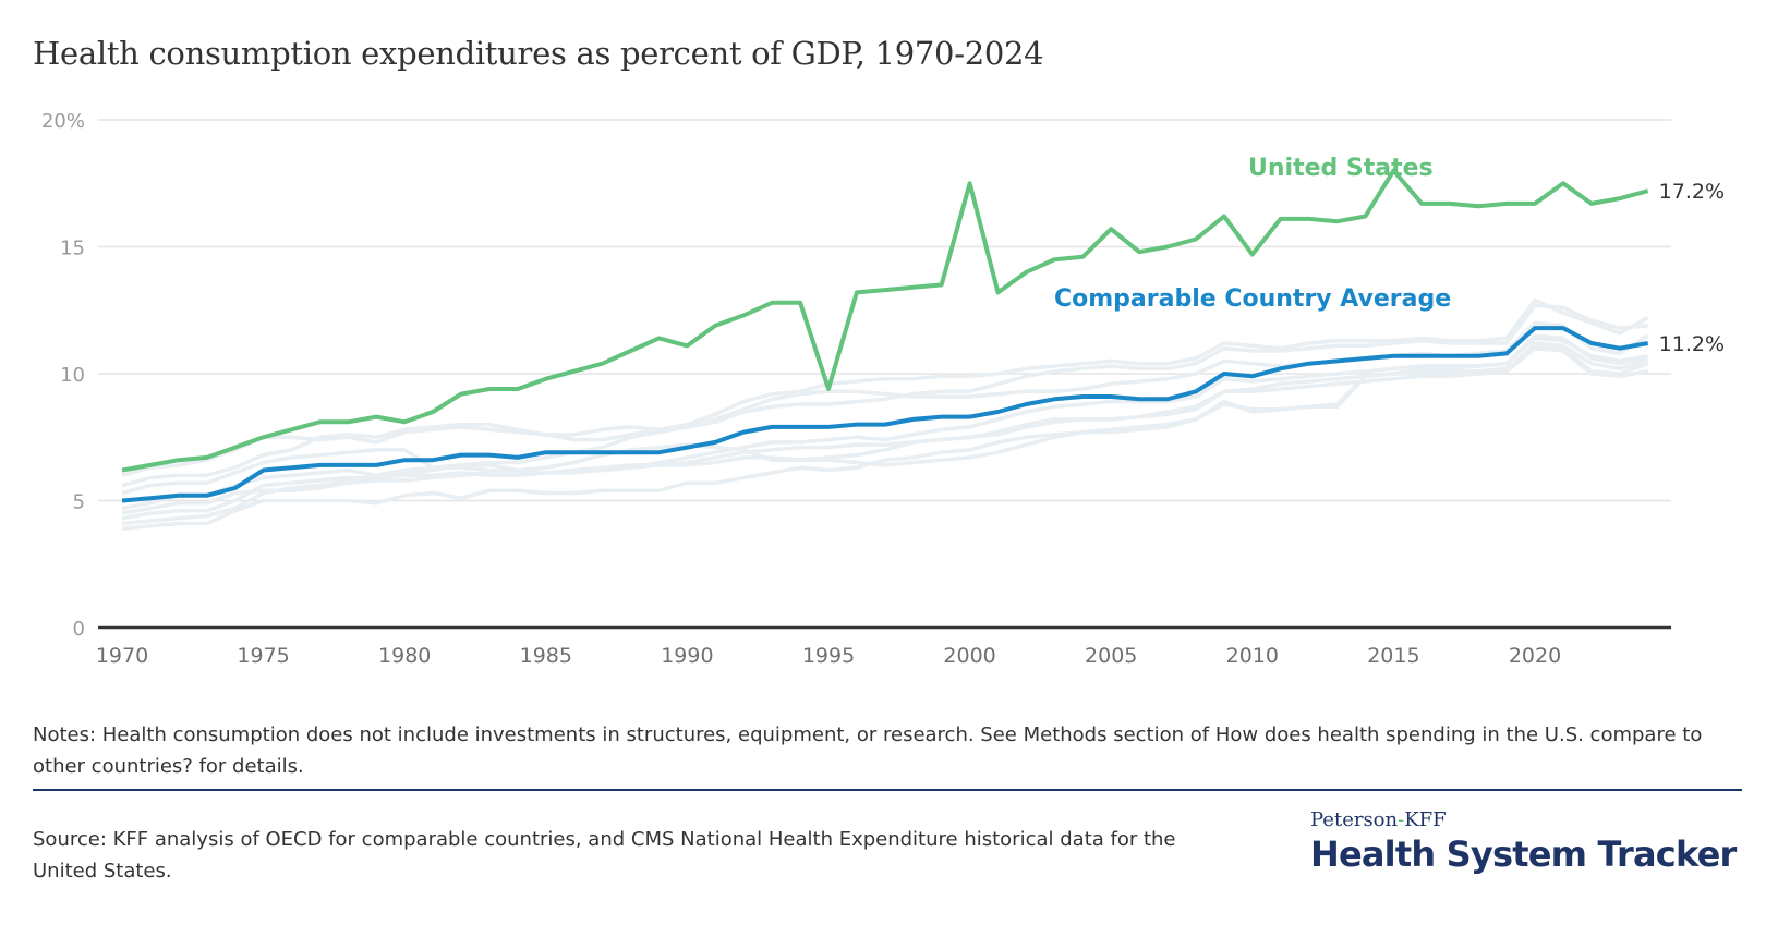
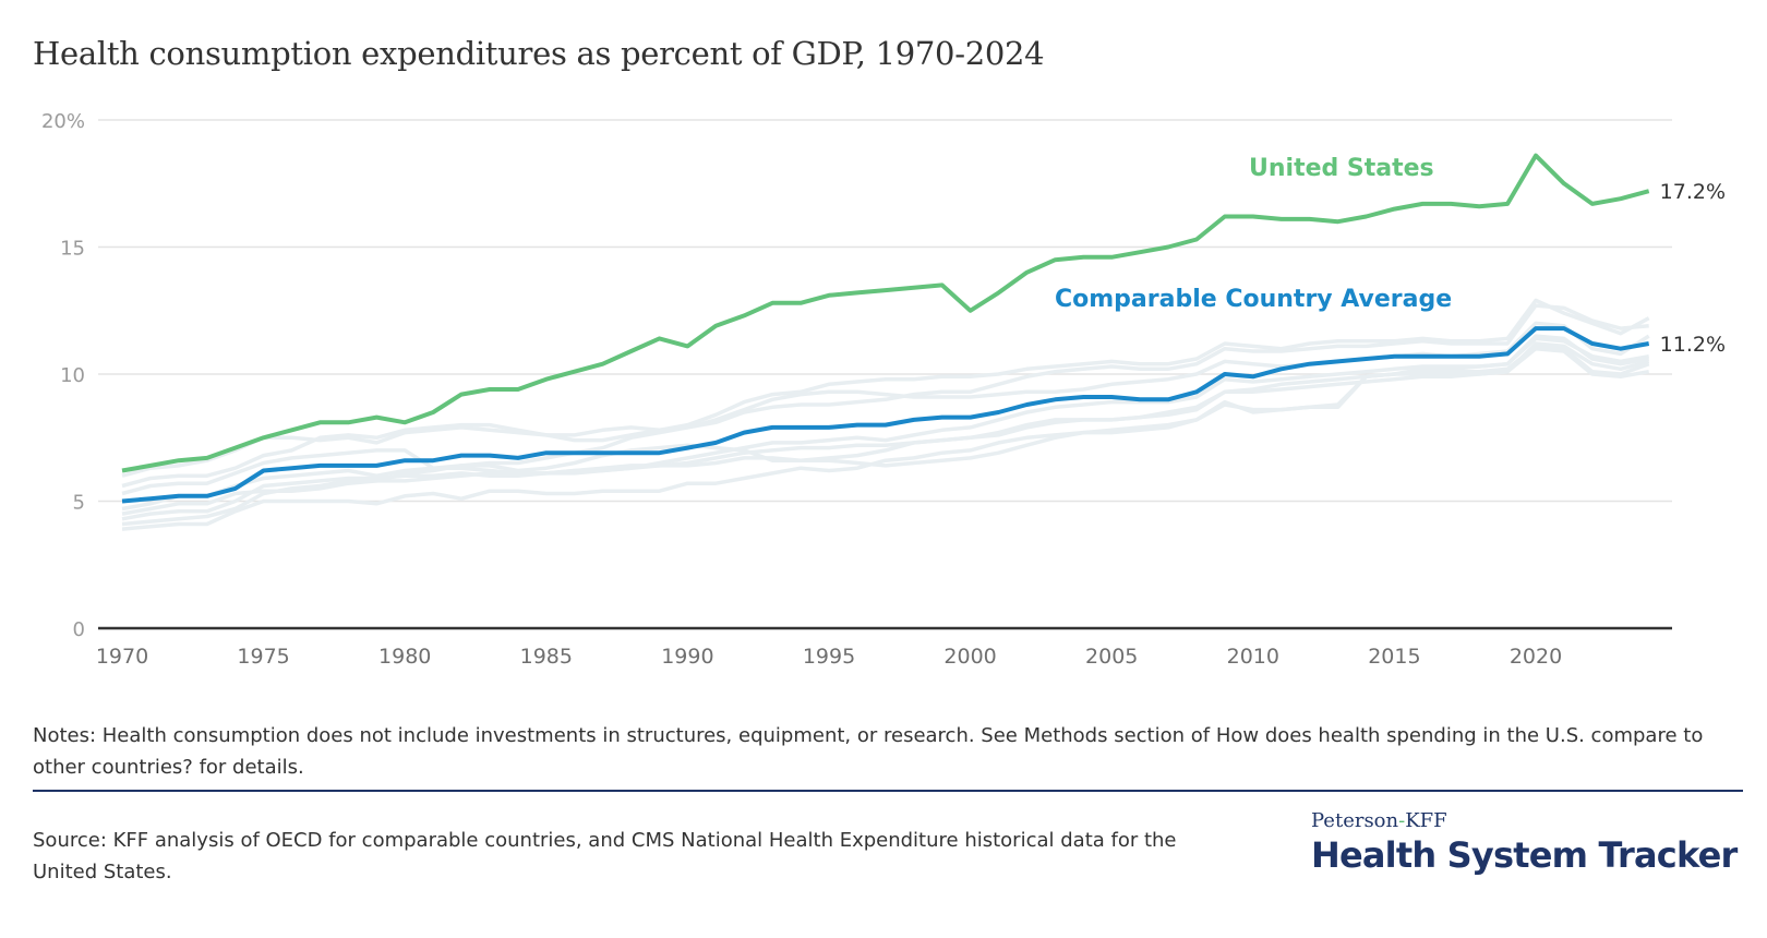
United States/1995: 9.4% -> 13.1%
United States/2000: 17.5% -> 12.5%
United States/2005: 15.7% -> 14.6%
United States/2010: 14.7% -> 16.2%
United States/2015: 18.0% -> 16.5%
United States/2020: 16.7% -> 18.6%
